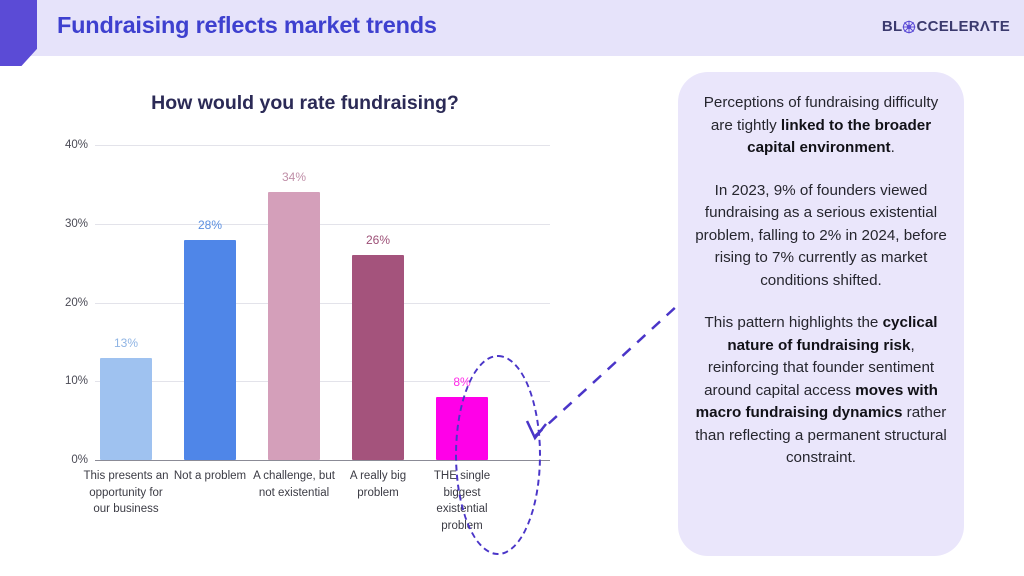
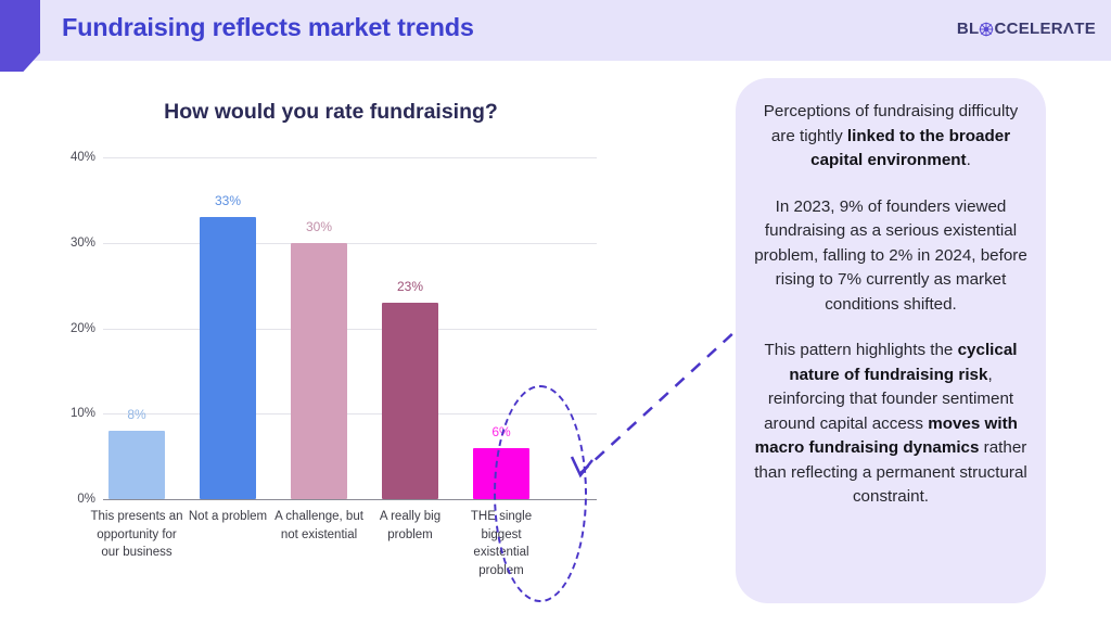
This presents an opportunity for our business: 13% -> 8%
Not a problem: 28% -> 33%
A challenge, but not existential: 34% -> 30%
A really big problem: 26% -> 23%
THE single biggest existential problem: 8% -> 6%
